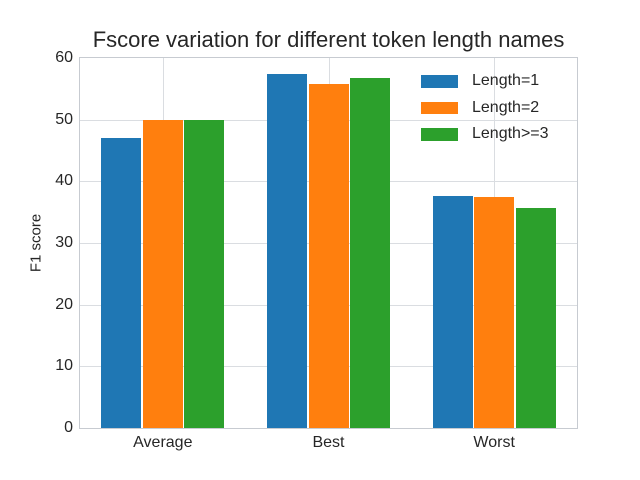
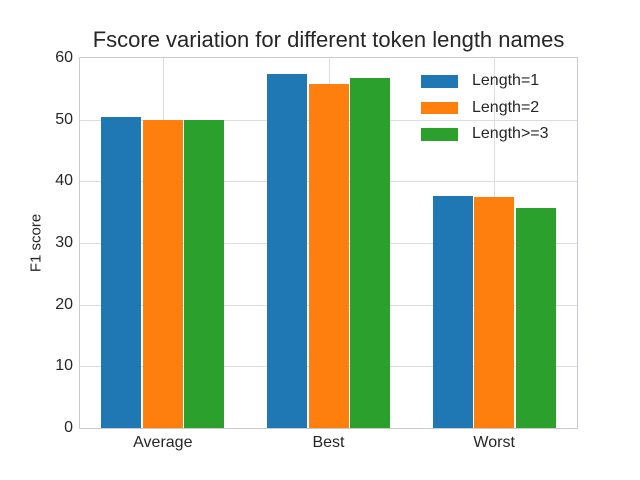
Length=1/Average: 47 -> 50
